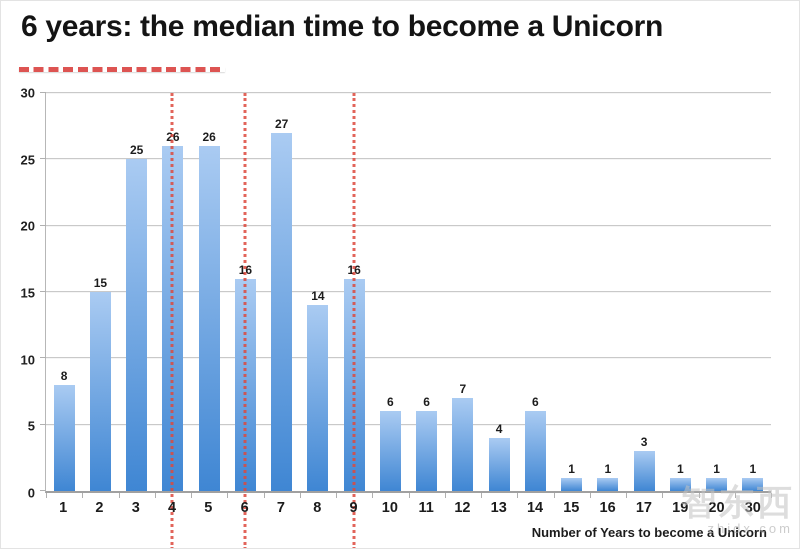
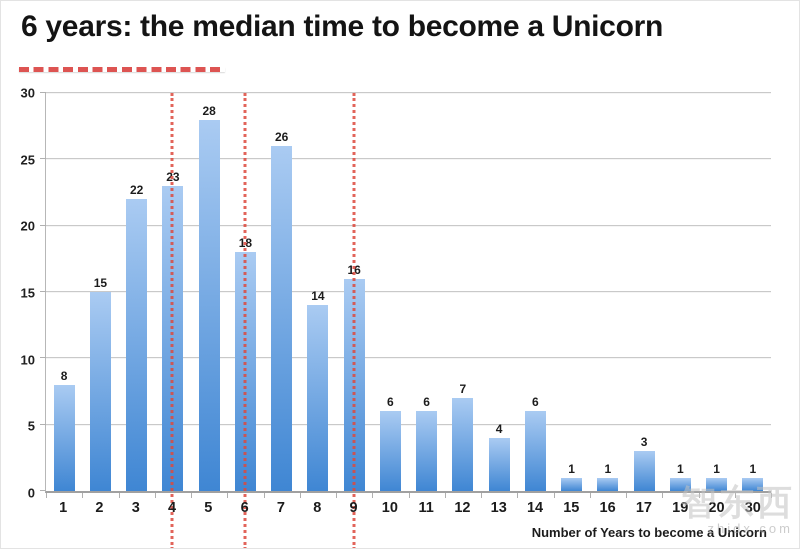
3: 25 -> 22
4: 26 -> 23
5: 26 -> 28
6: 16 -> 18
7: 27 -> 26
